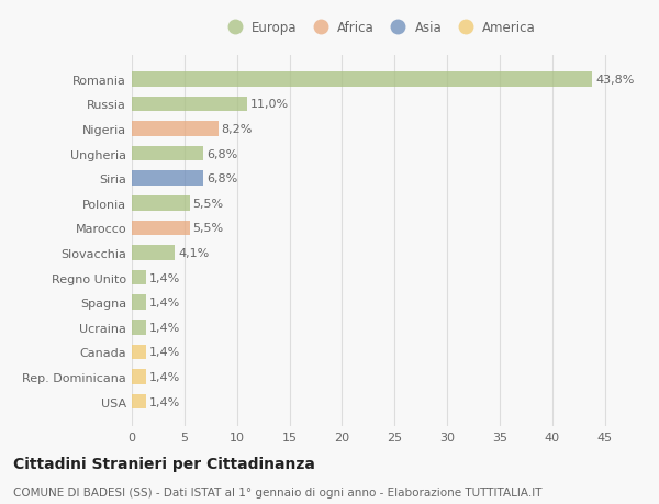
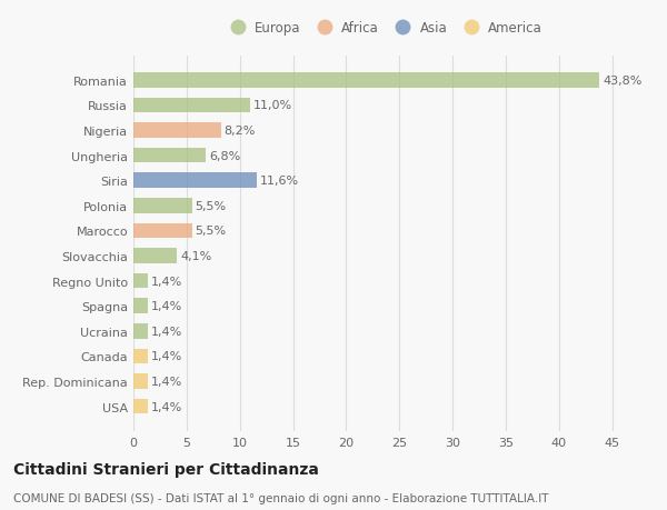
Siria: 6,8% -> 11,6%
